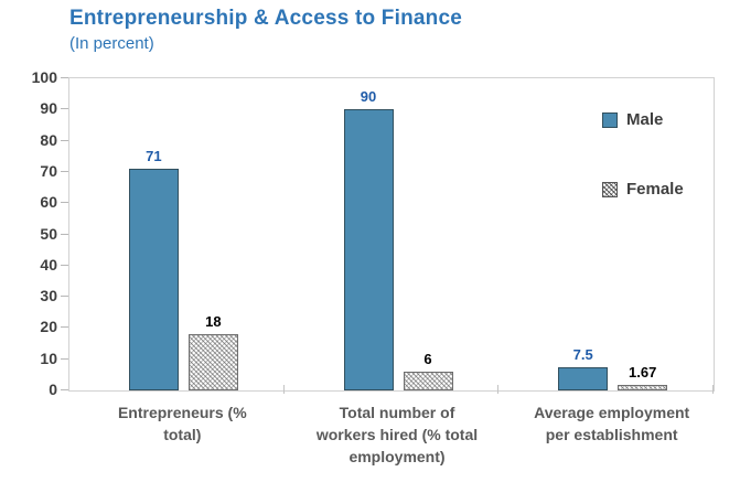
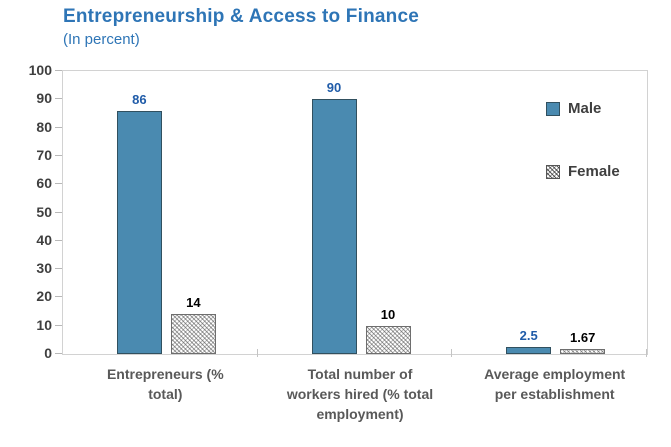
Male/Entrepreneurs (% total): 71 -> 86
Female/Entrepreneurs (% total): 18 -> 14
Female/Total number of workers hired (% total employment): 6 -> 10
Male/Average employment per establishment: 7.5 -> 2.5
